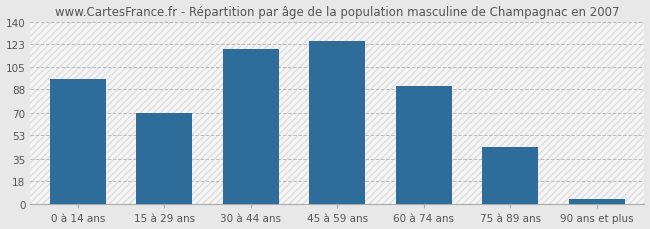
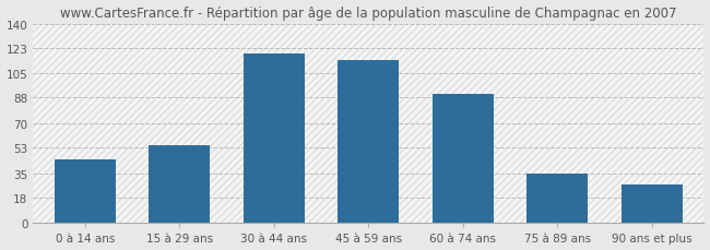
0 à 14 ans: 96 -> 45
15 à 29 ans: 70 -> 55
45 à 59 ans: 125 -> 114
75 à 89 ans: 44 -> 35
90 ans et plus: 4 -> 27
